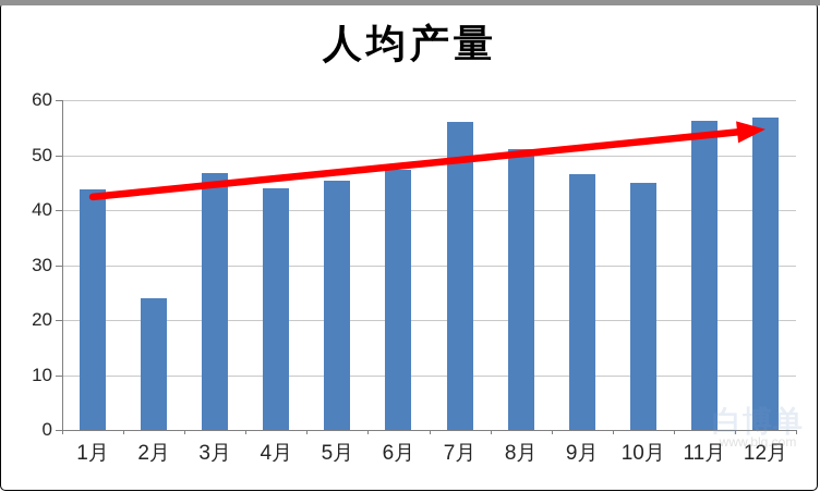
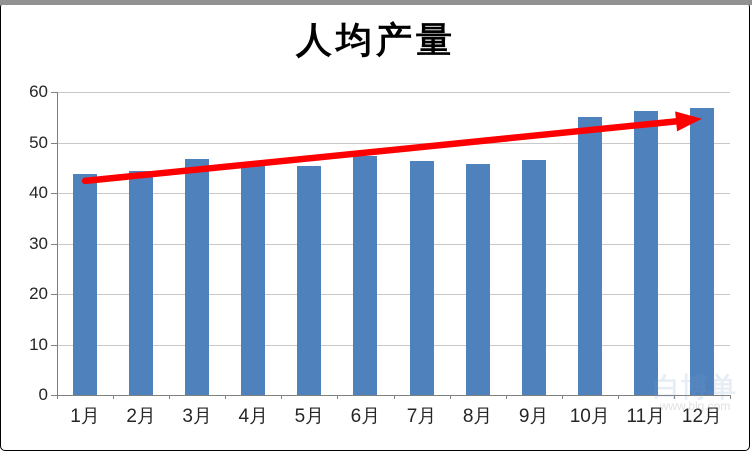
2月: 24 -> 44
4月: 44 -> 46
7月: 56 -> 46
8月: 51 -> 46
10月: 45 -> 55
